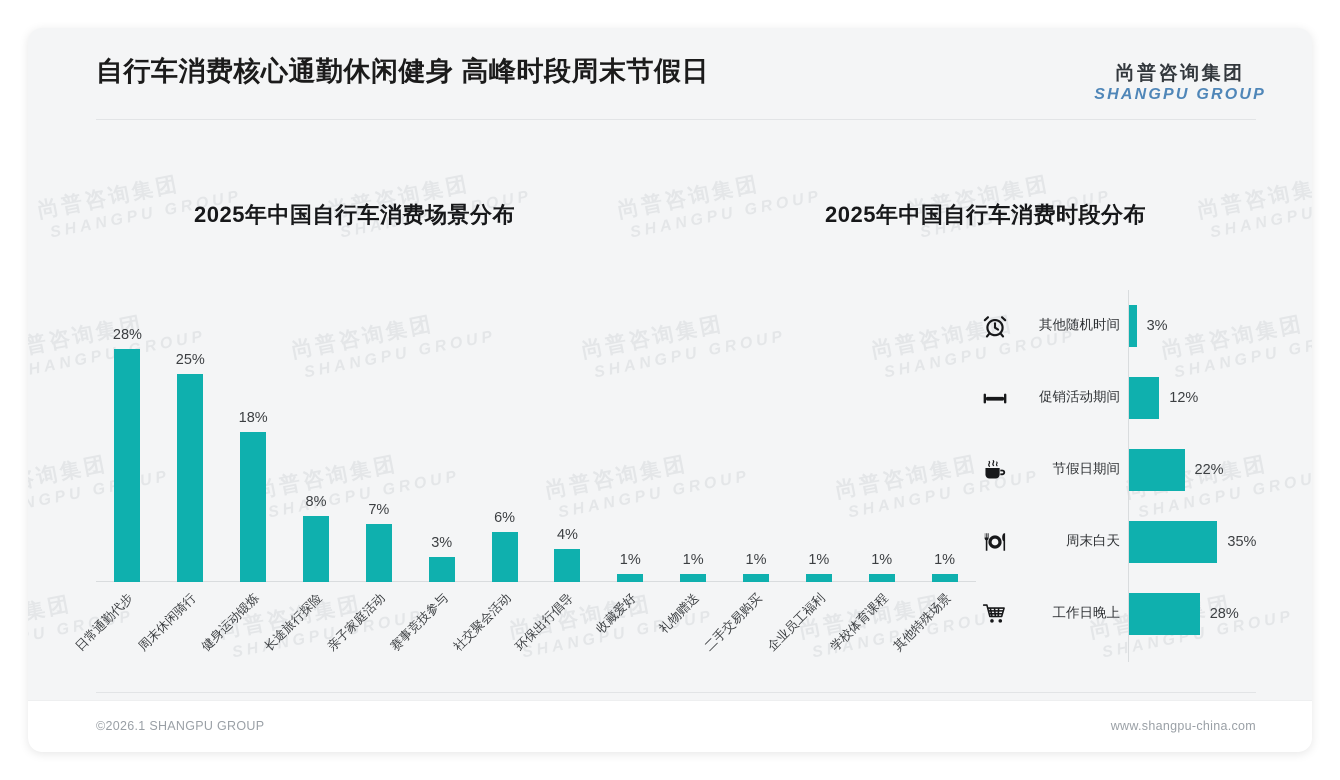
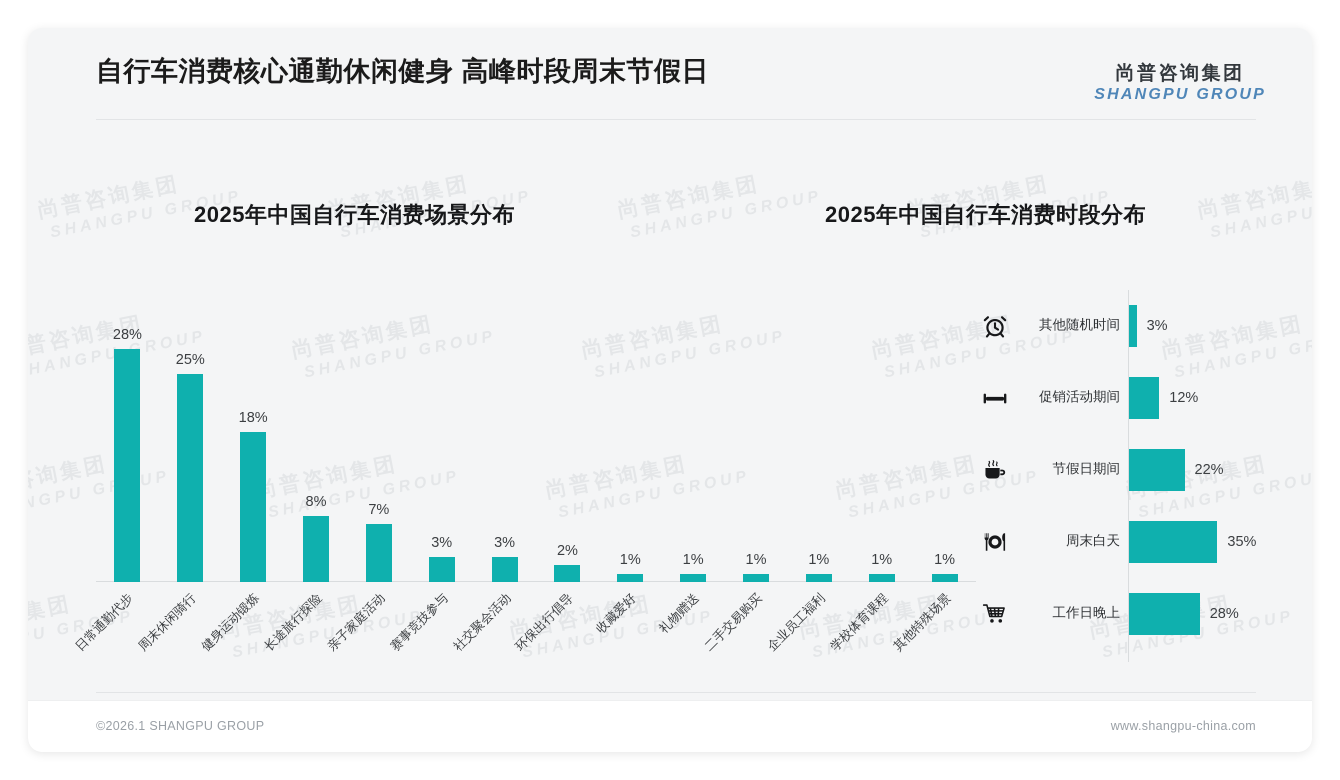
2025年中国自行车消费场景分布/社交聚会活动: 6% -> 3%
2025年中国自行车消费场景分布/环保出行倡导: 4% -> 2%
